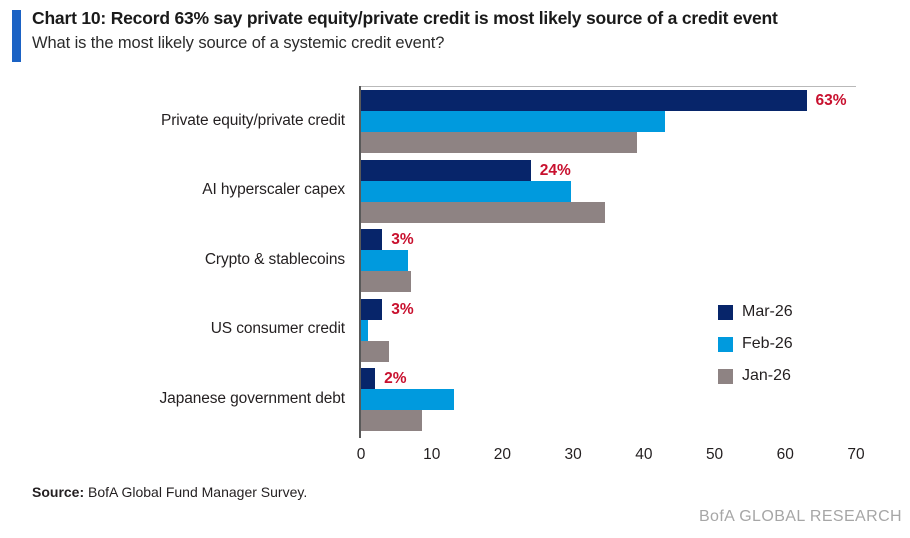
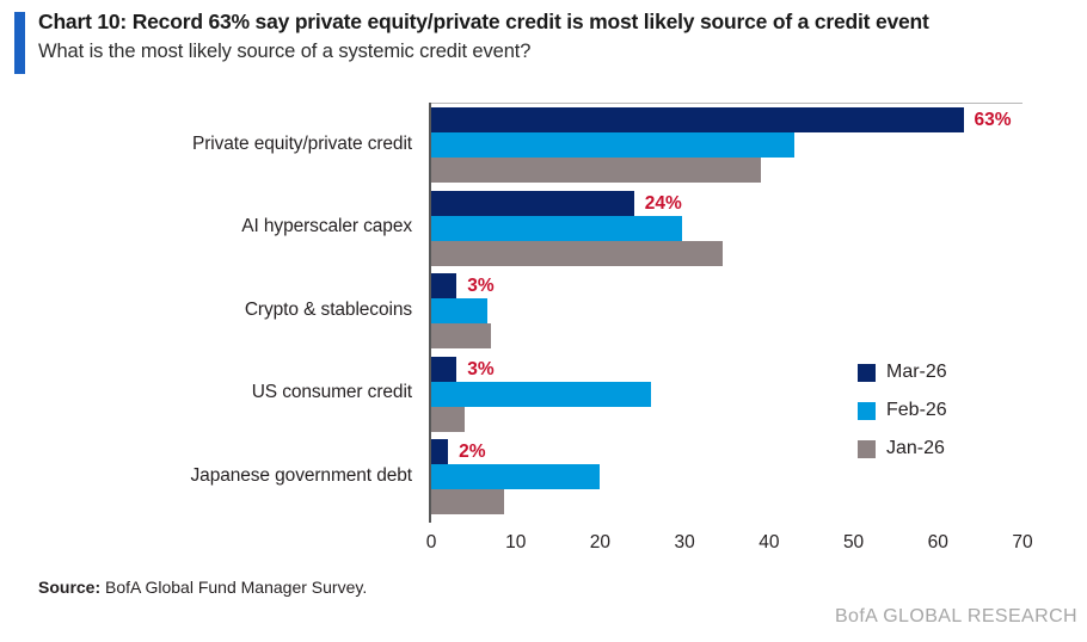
Feb-26/US consumer credit: 1 -> 26
Feb-26/Japanese government debt: 13 -> 20
